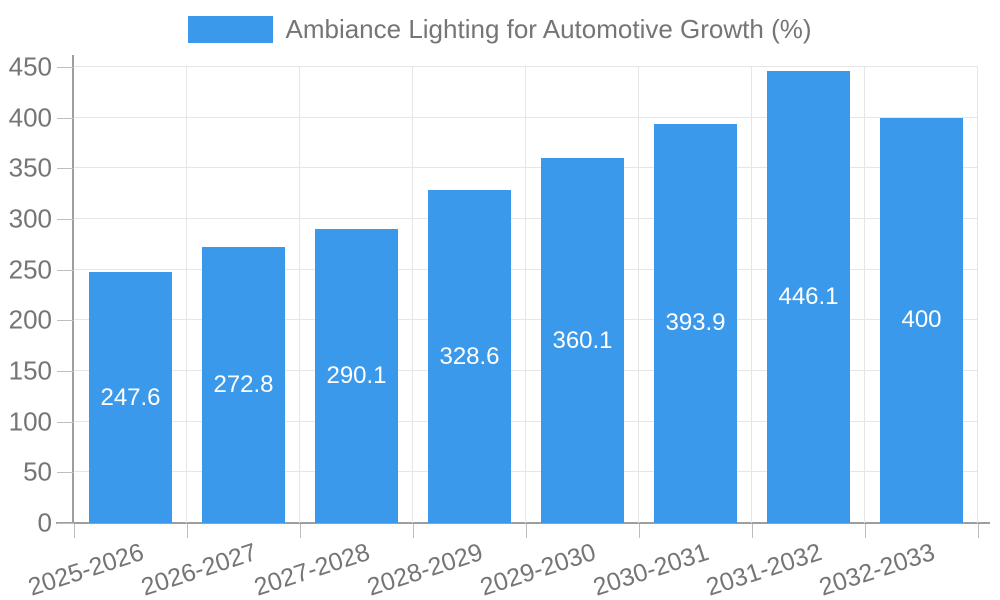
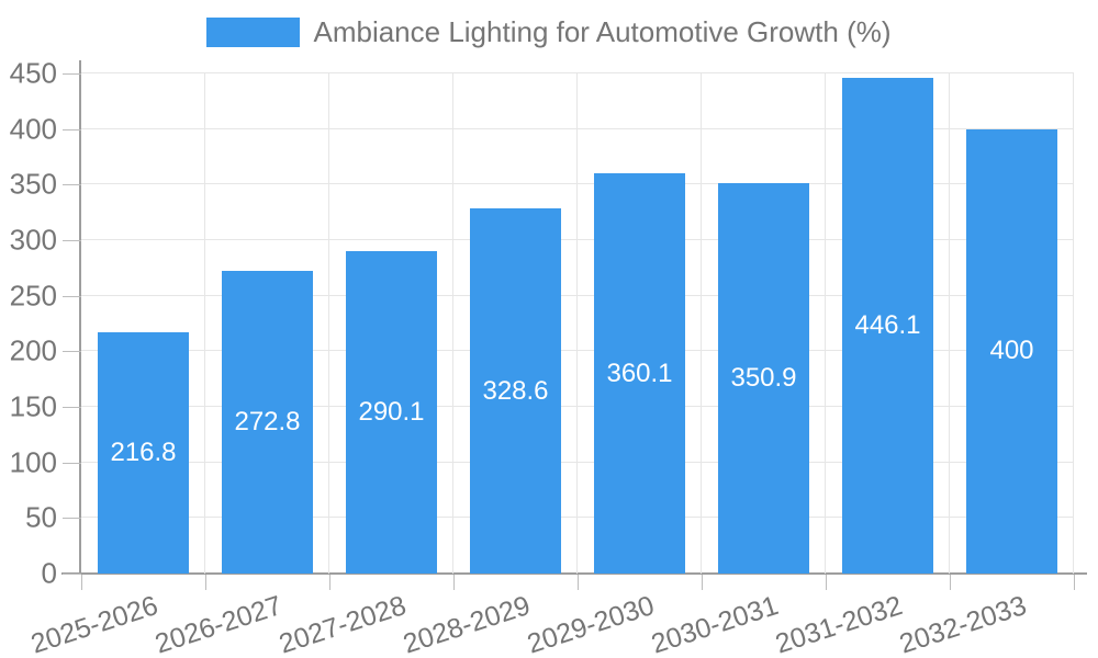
2025-2026: 247.6 -> 216.8
2030-2031: 393.9 -> 350.9
